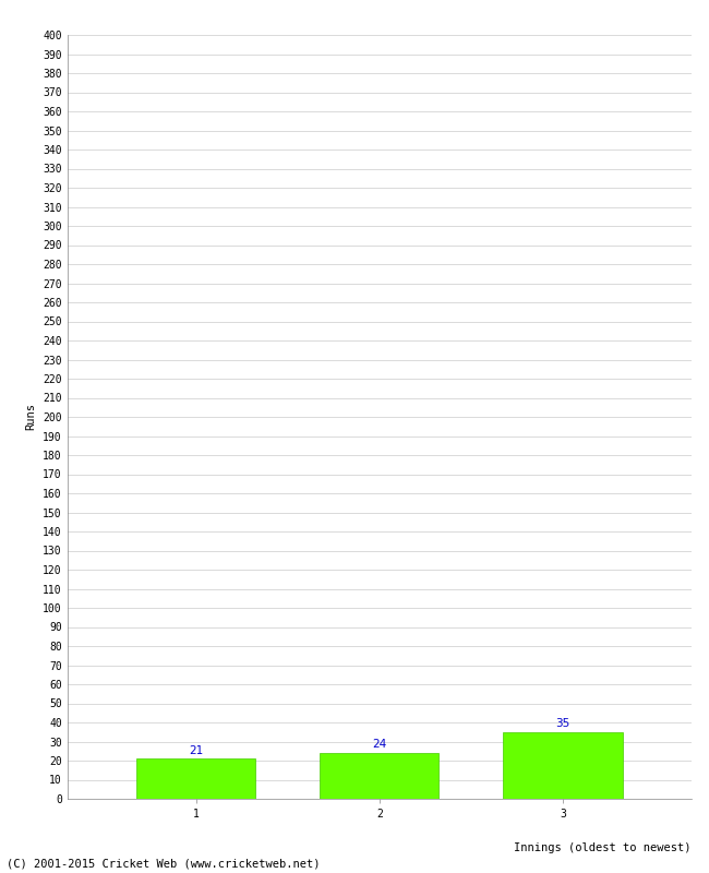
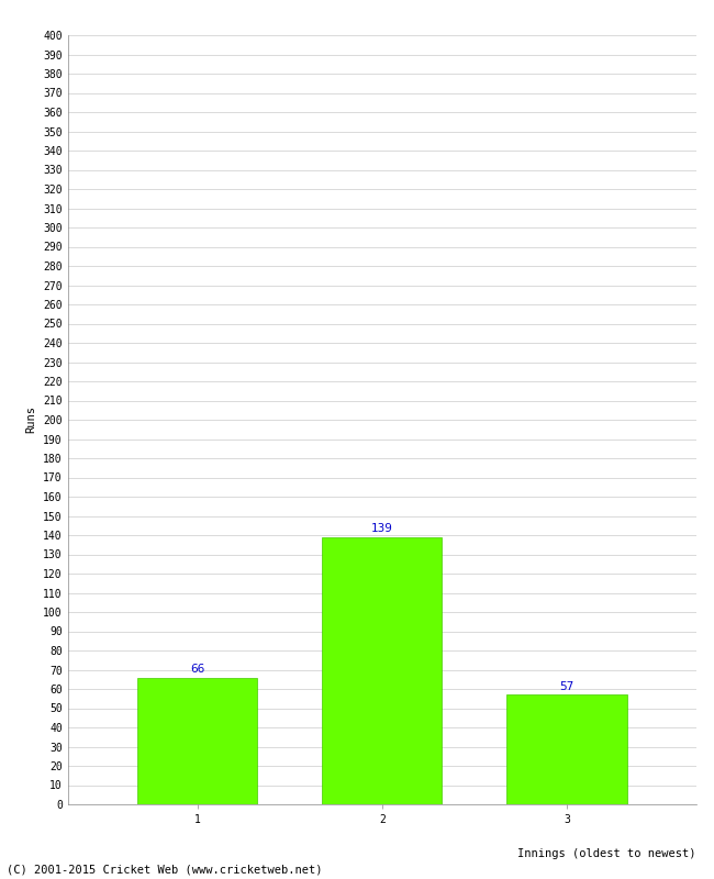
1: 21 -> 66
2: 24 -> 139
3: 35 -> 57
